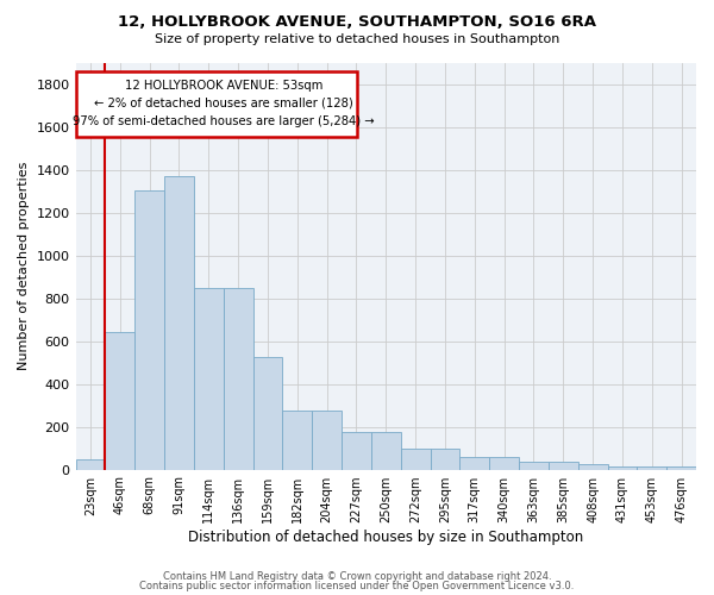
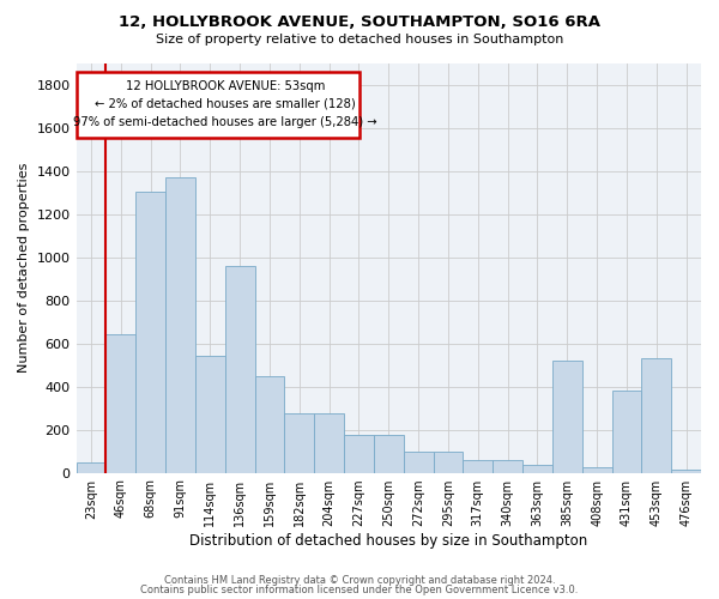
114sqm: 840 -> 540
136sqm: 840 -> 960
159sqm: 520 -> 450
385sqm: 40 -> 520
431sqm: 20 -> 380
453sqm: 20 -> 530
